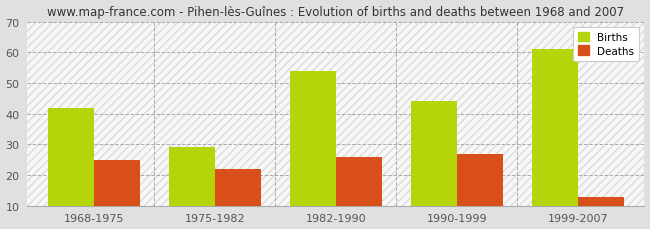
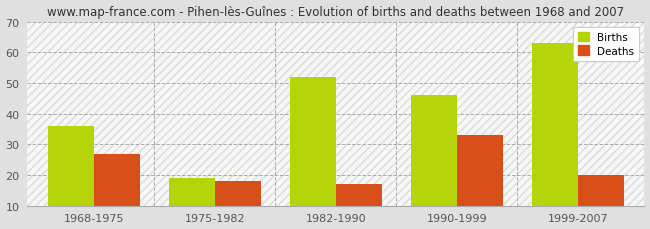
Births/1968-1975: 42 -> 36
Deaths/1968-1975: 25 -> 27
Births/1975-1982: 29 -> 19
Deaths/1975-1982: 22 -> 18
Births/1982-1990: 54 -> 52
Deaths/1982-1990: 26 -> 17
Births/1990-1999: 44 -> 46
Deaths/1990-1999: 27 -> 33
Births/1999-2007: 61 -> 63
Deaths/1999-2007: 13 -> 20
